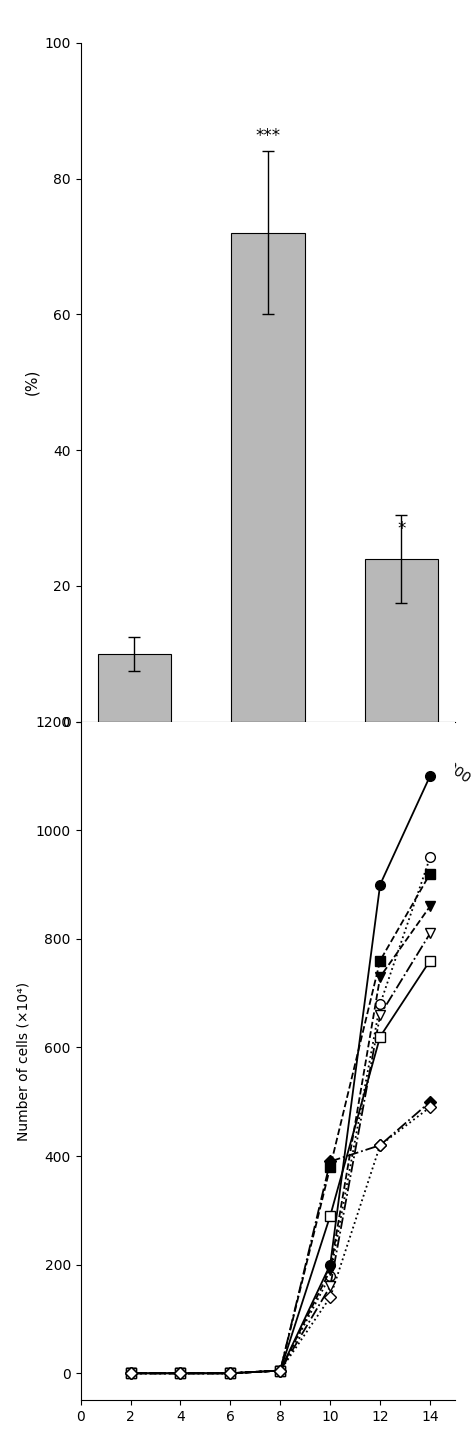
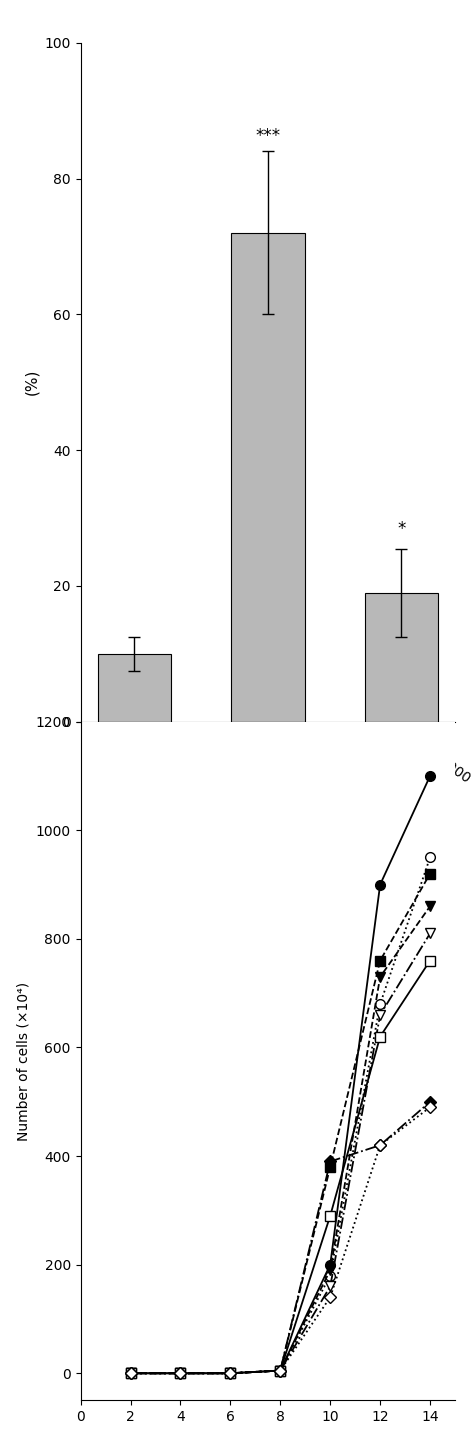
1001–5000: 24 -> 19
